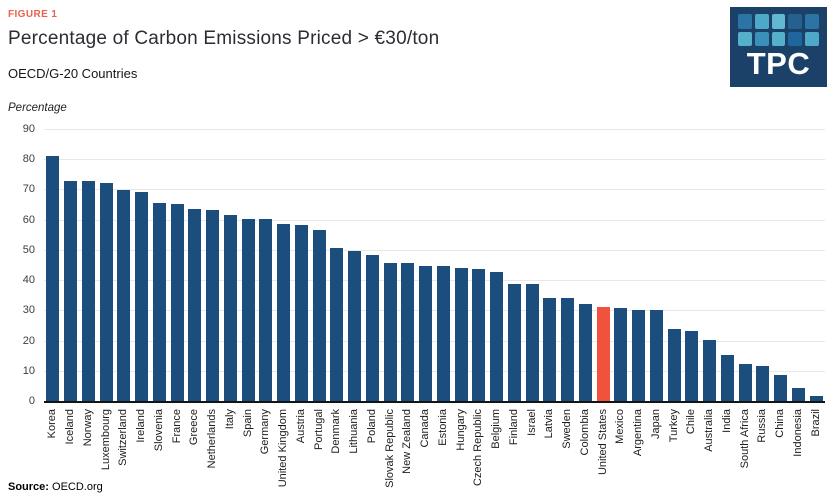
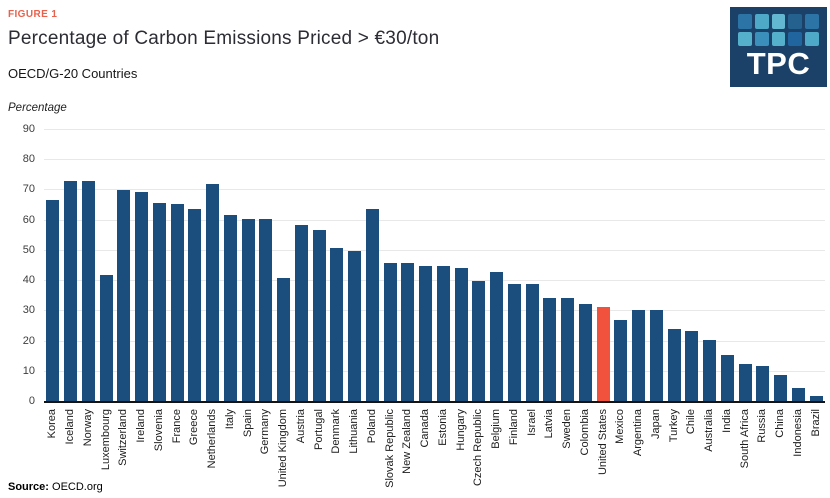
Korea: 82 -> 67
Luxembourg: 72 -> 42
Netherlands: 64 -> 72
United Kingdom: 59 -> 41
Poland: 48 -> 64
Czech Republic: 44 -> 40
Mexico: 31 -> 27
